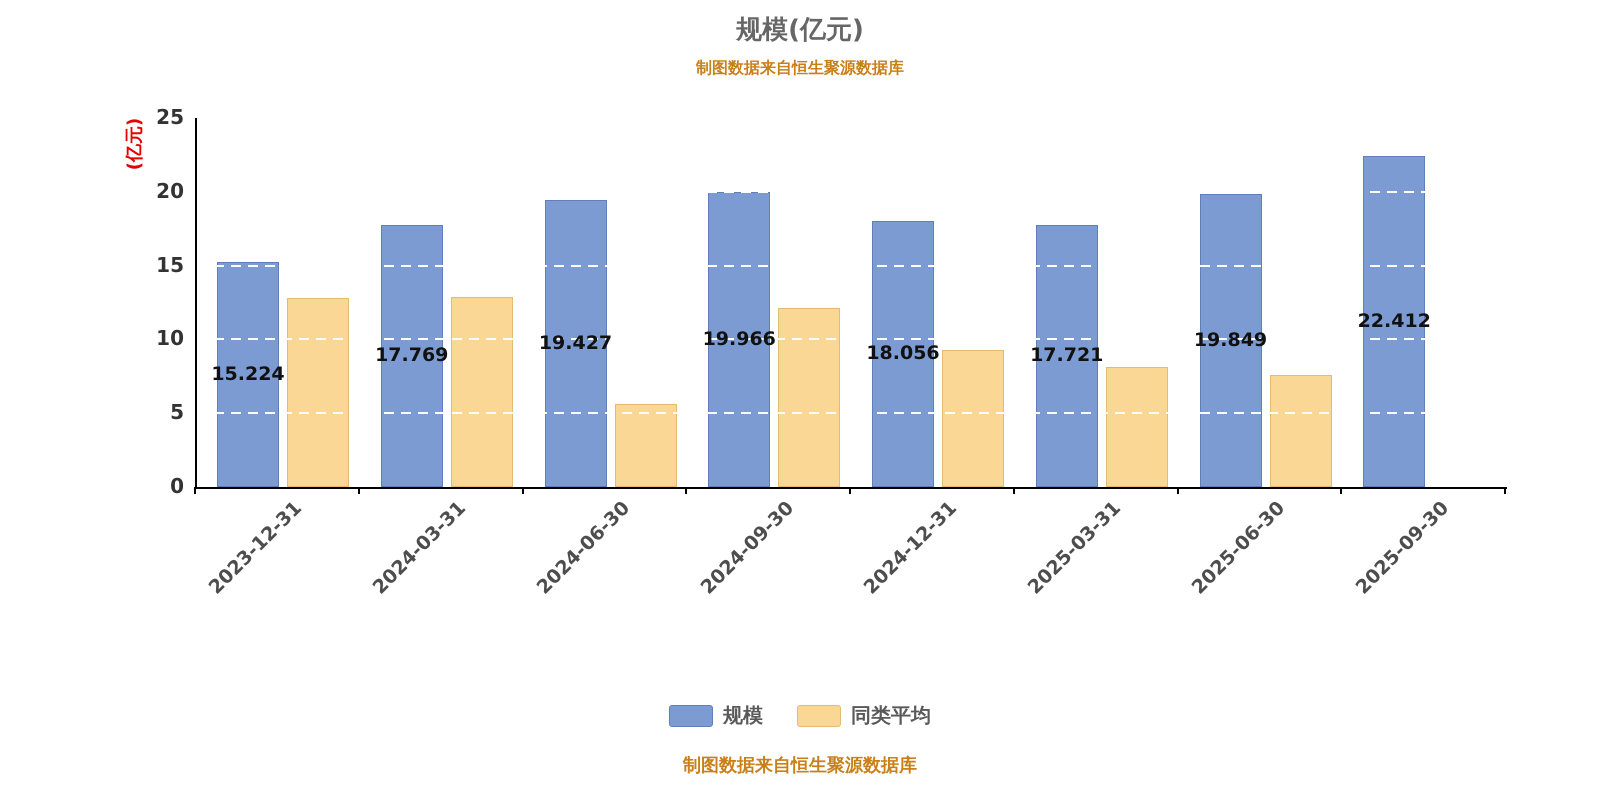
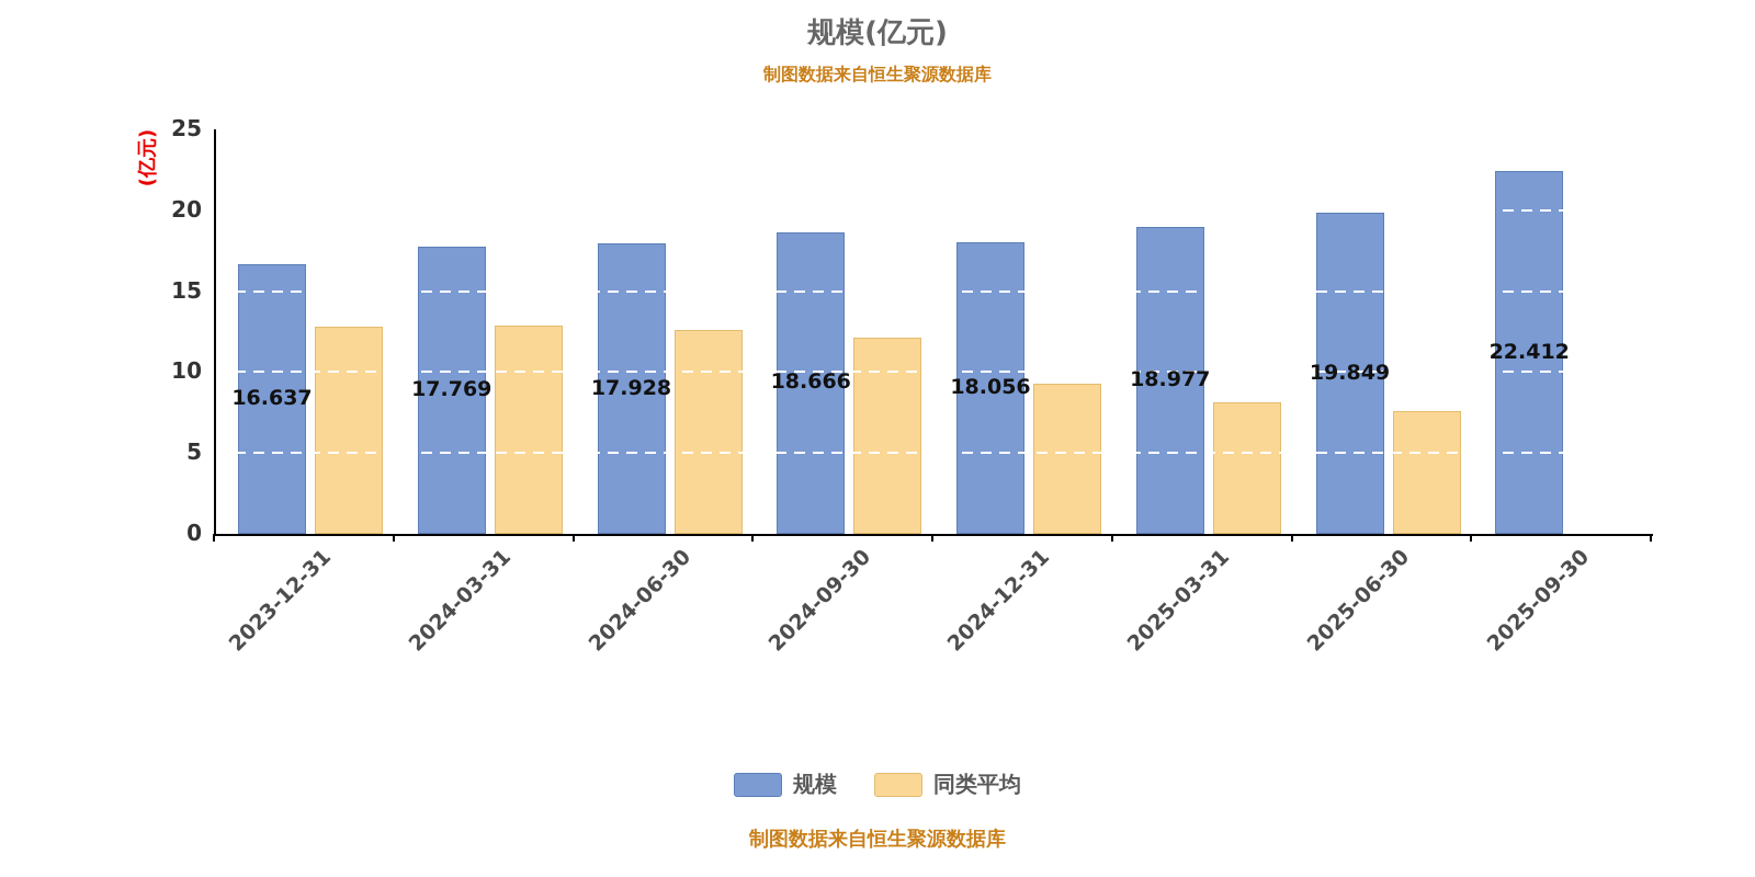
规模/2023-12-31: 15.224 -> 16.637
规模/2024-06-30: 19.427 -> 17.928
同类平均/2024-06-30: 5.6 -> 12.6
规模/2024-09-30: 19.966 -> 18.666
规模/2025-03-31: 17.721 -> 18.977
